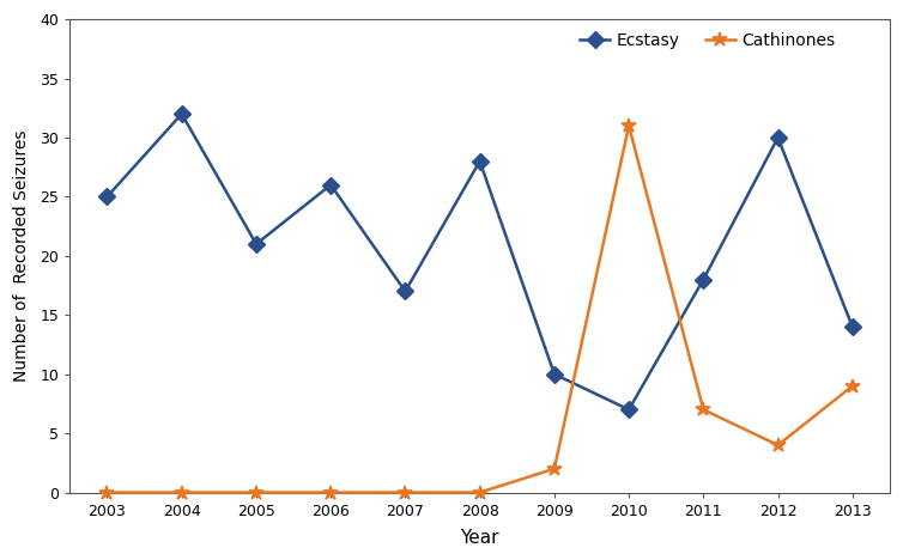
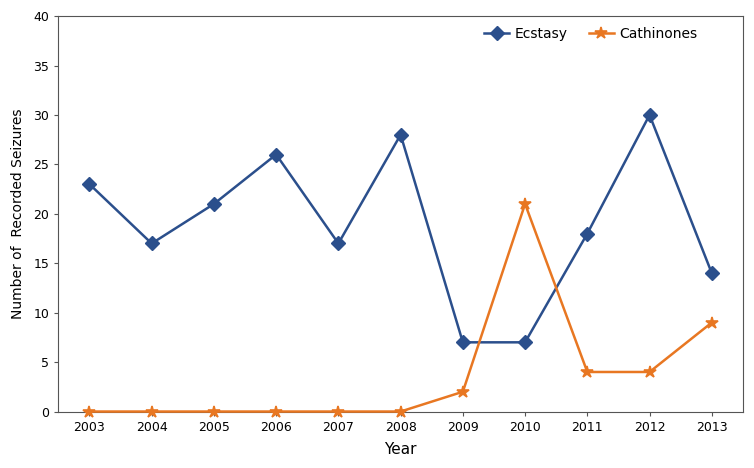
Ecstasy/2003: 25 -> 23
Ecstasy/2004: 32 -> 17
Ecstasy/2009: 10 -> 7
Cathinones/2010: 31 -> 21
Cathinones/2011: 7 -> 4
